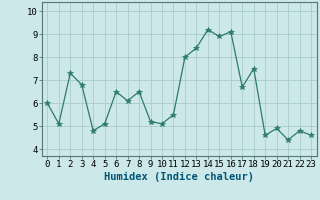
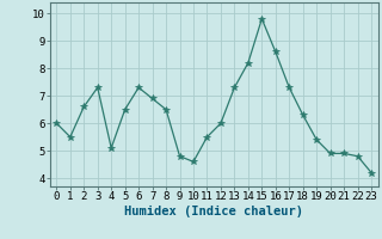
1: 5.1 -> 5.5
2: 7.3 -> 6.6
3: 6.8 -> 7.3
4: 4.8 -> 5.1
5: 5.1 -> 6.5
6: 6.5 -> 7.3
7: 6.1 -> 6.9
9: 5.2 -> 4.8
10: 5.1 -> 4.6
12: 8.0 -> 6.0
13: 8.4 -> 7.3
14: 9.2 -> 8.2
15: 8.9 -> 9.8
16: 9.1 -> 8.6
17: 6.7 -> 7.3
18: 7.5 -> 6.3
19: 4.6 -> 5.4
21: 4.4 -> 4.9
23: 4.6 -> 4.2
